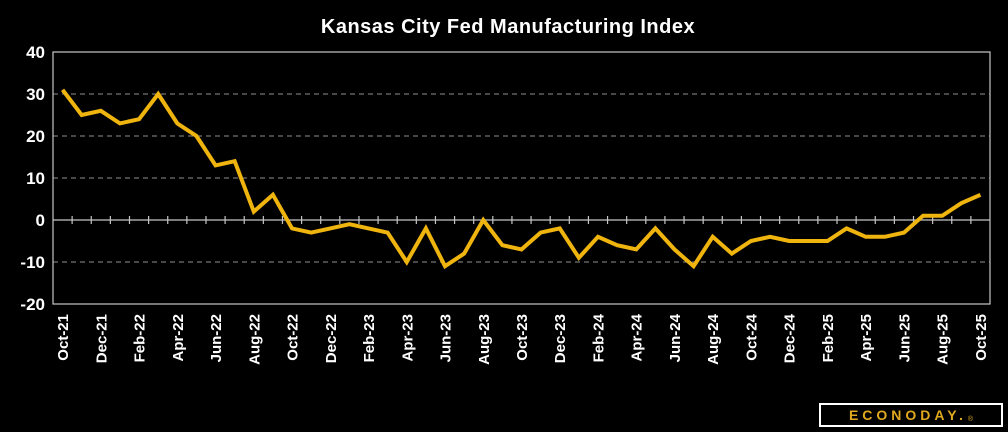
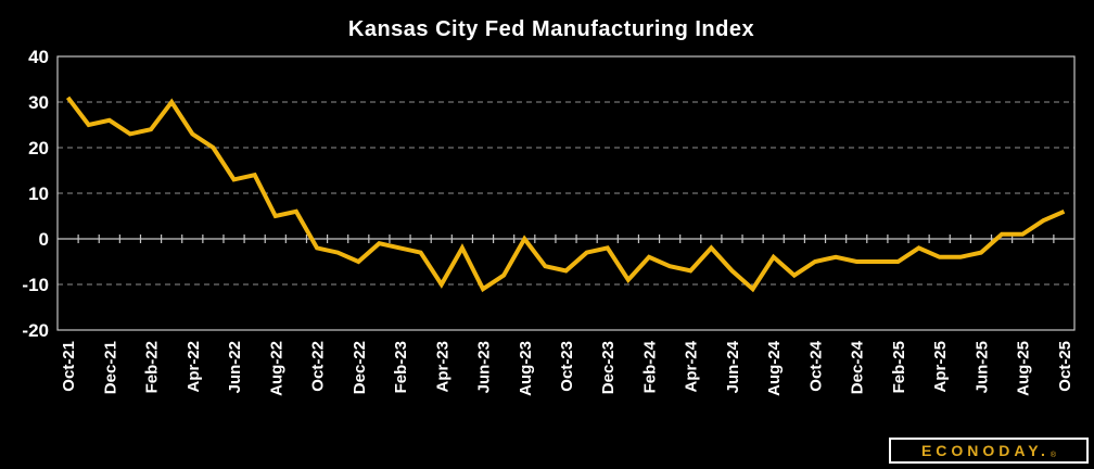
Aug-22: 2 -> 5
Dec-22: -2 -> -5
